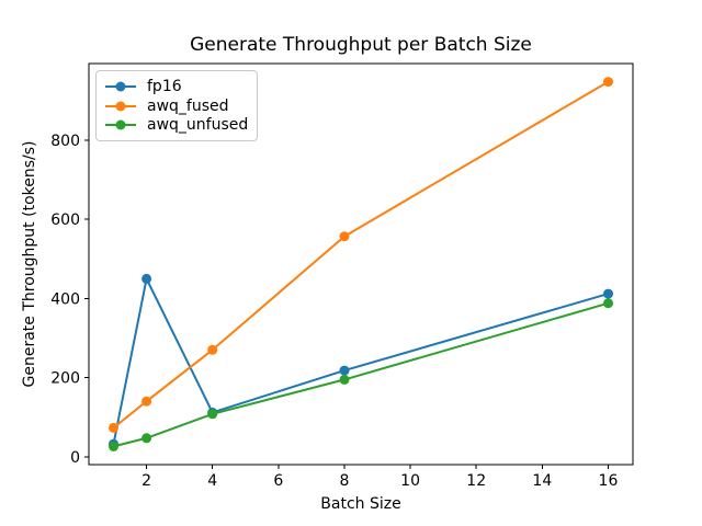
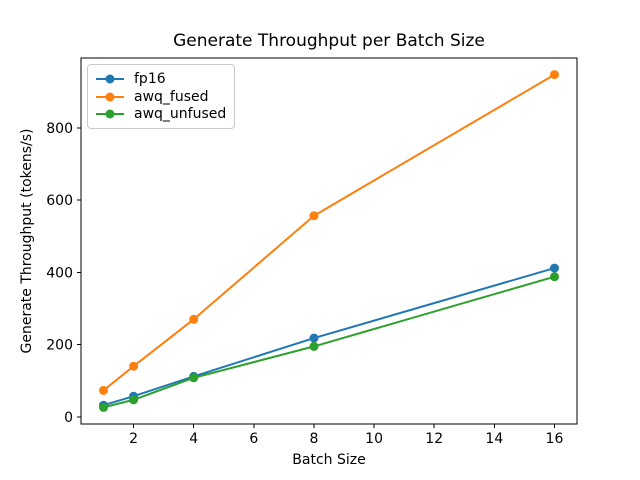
fp16/2: 450 -> 60
